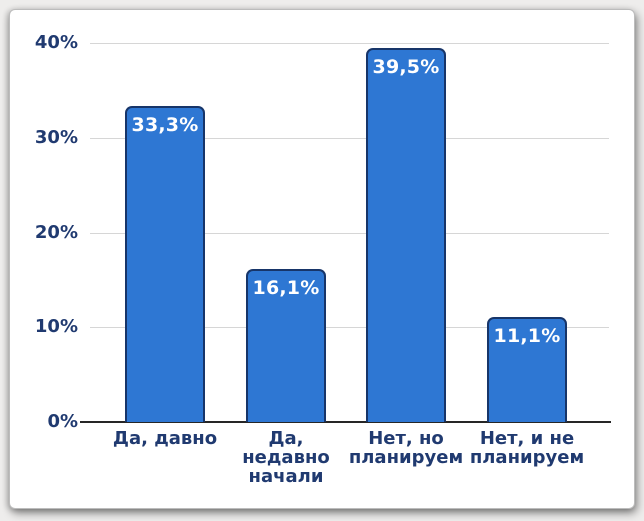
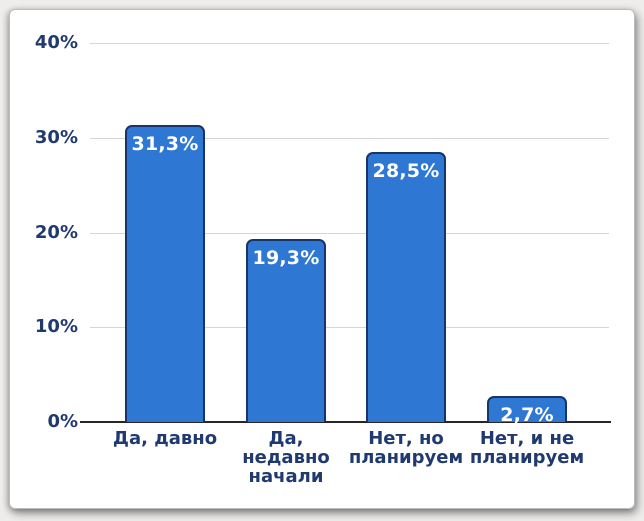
Да, давно: 33,3% -> 31,3%
Да, недавно начали: 16,1% -> 19,3%
Нет, но планируем: 39,5% -> 28,5%
Нет, и не планируем: 11,1% -> 2,7%
